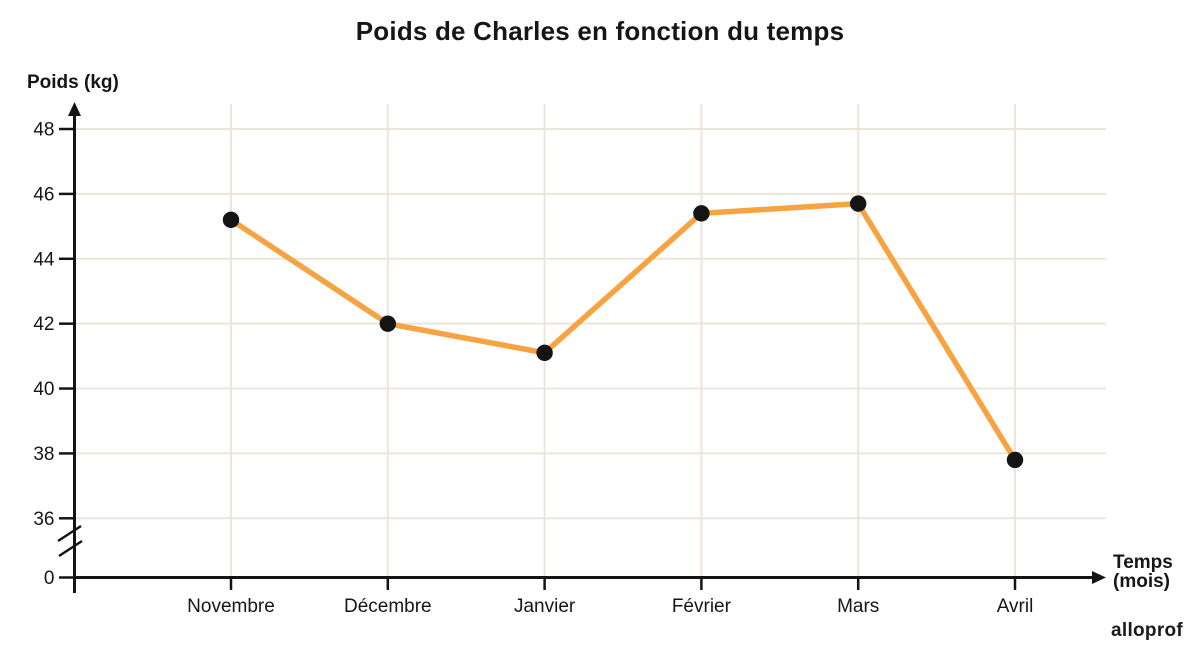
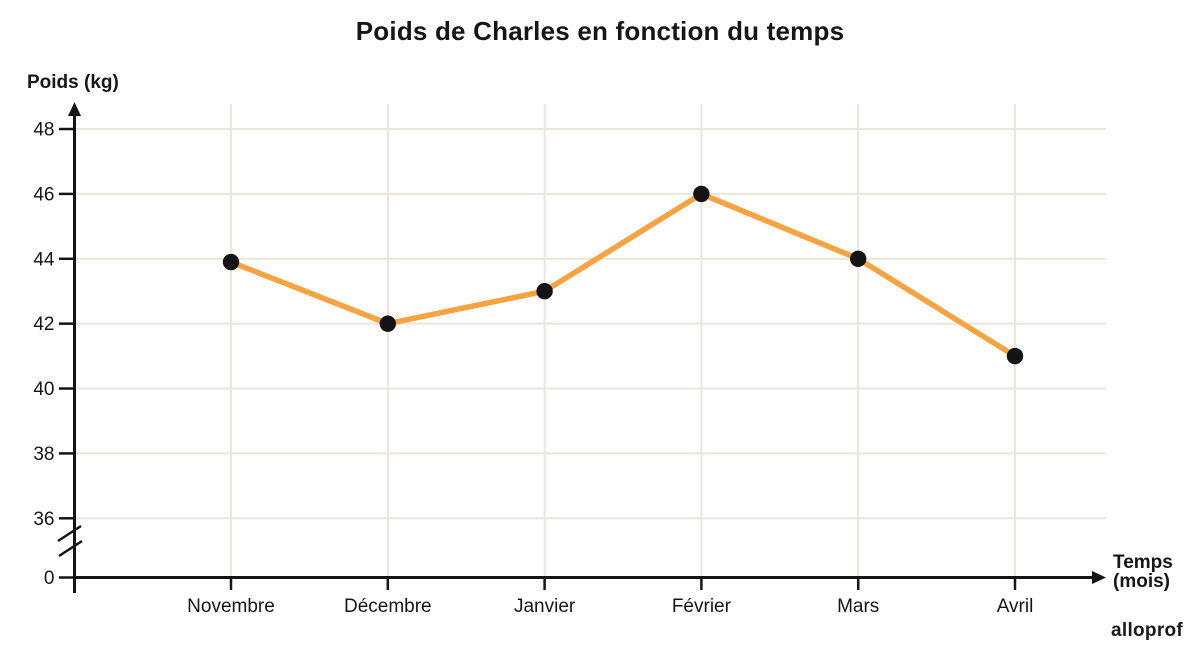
Novembre: 45.2 -> 43.9
Janvier: 41.1 -> 43.0
Février: 45.4 -> 46.0
Mars: 45.7 -> 44.0
Avril: 37.8 -> 41.0
